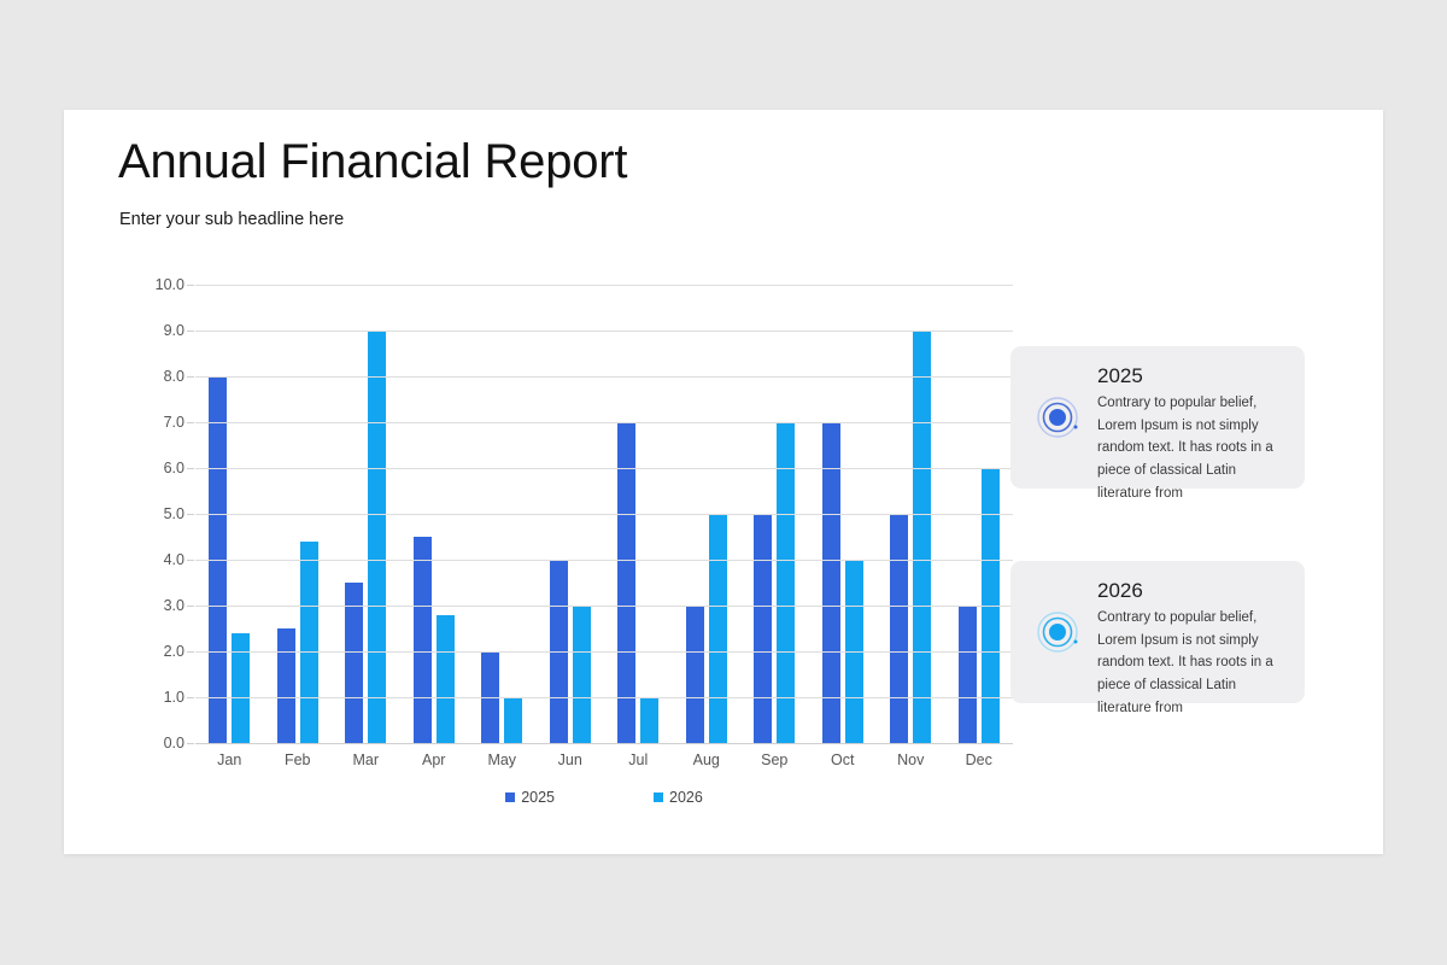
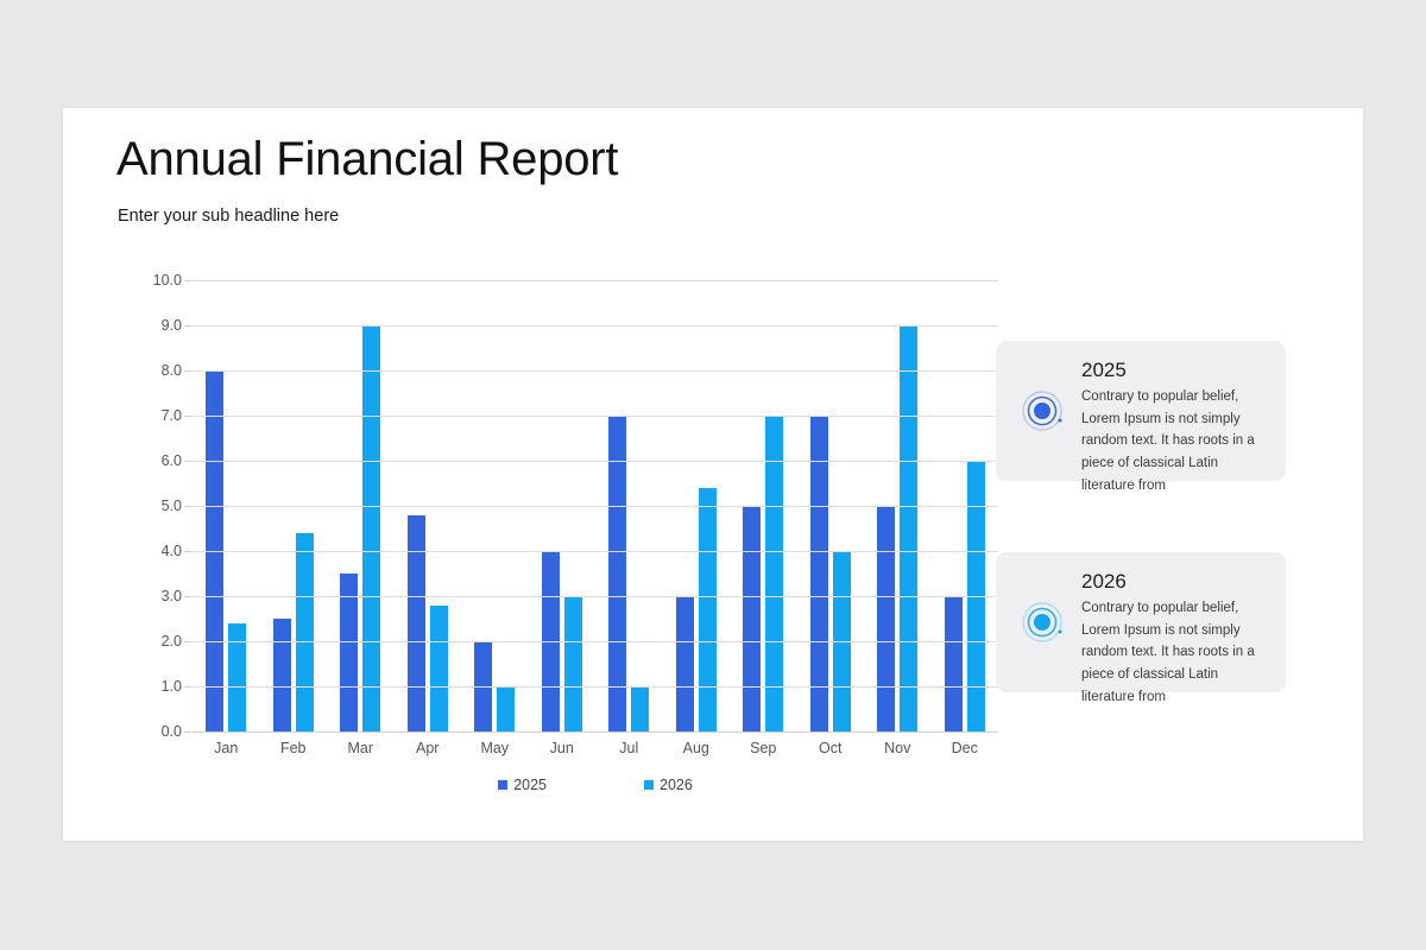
2025/Apr: 4.5 -> 4.8
2026/Aug: 5.0 -> 5.4
